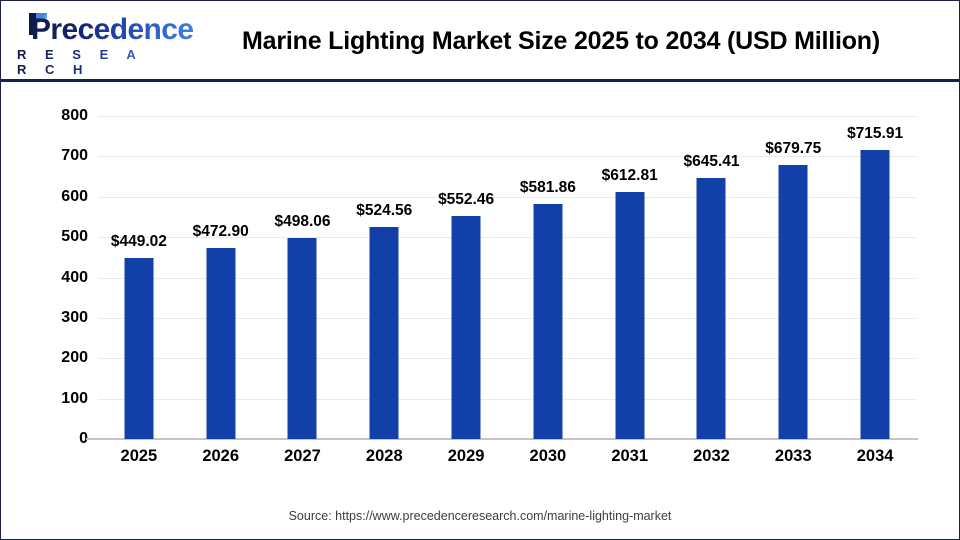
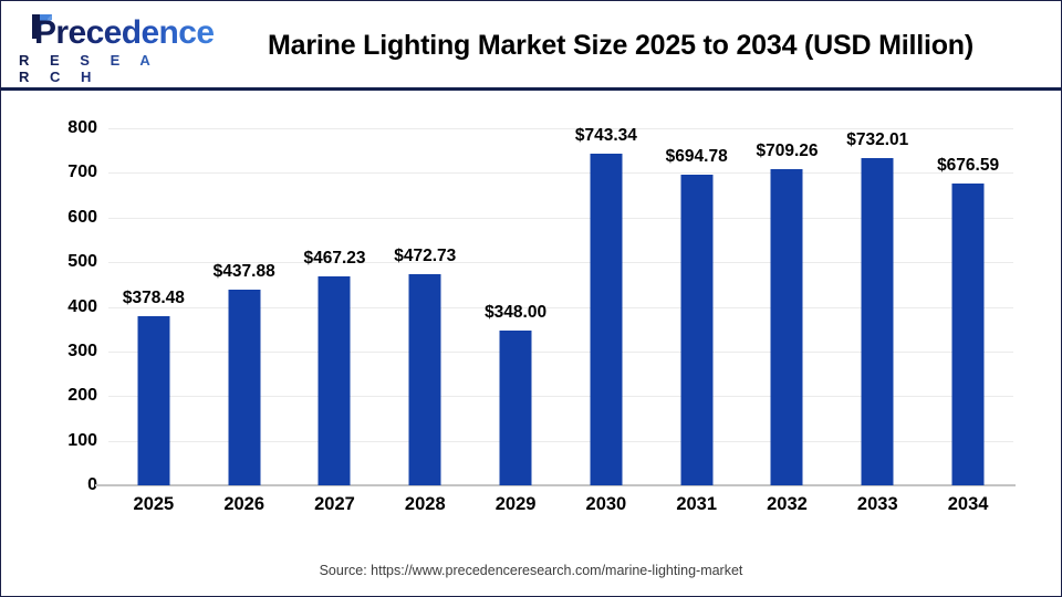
2025: $449.02 -> $378.48
2026: $472.90 -> $437.88
2027: $498.06 -> $467.23
2028: $524.56 -> $472.73
2029: $552.46 -> $348.00
2030: $581.86 -> $743.34
2031: $612.81 -> $694.78
2032: $645.41 -> $709.26
2033: $679.75 -> $732.01
2034: $715.91 -> $676.59
